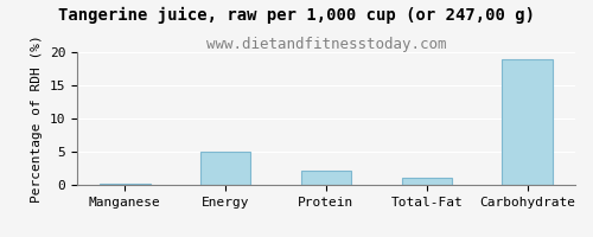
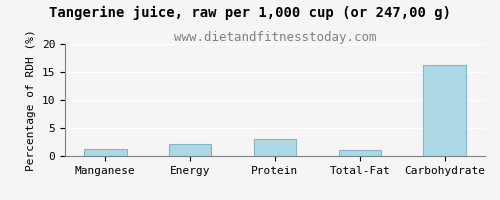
Manganese: 0.1 -> 1.2
Energy: 5.0 -> 2.2
Protein: 2.1 -> 3.0
Carbohydrate: 19.0 -> 16.2
